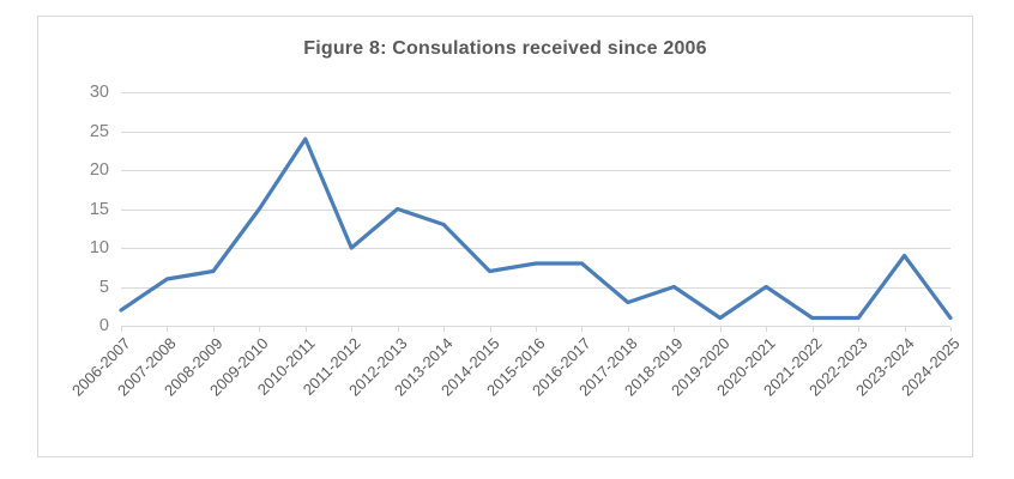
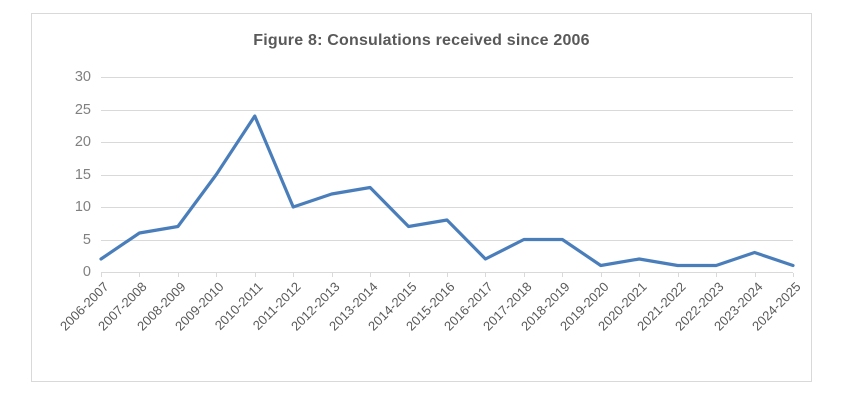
2012-2013: 15 -> 12
2016-2017: 8 -> 2
2017-2018: 3 -> 5
2020-2021: 5 -> 2
2023-2024: 9 -> 3
